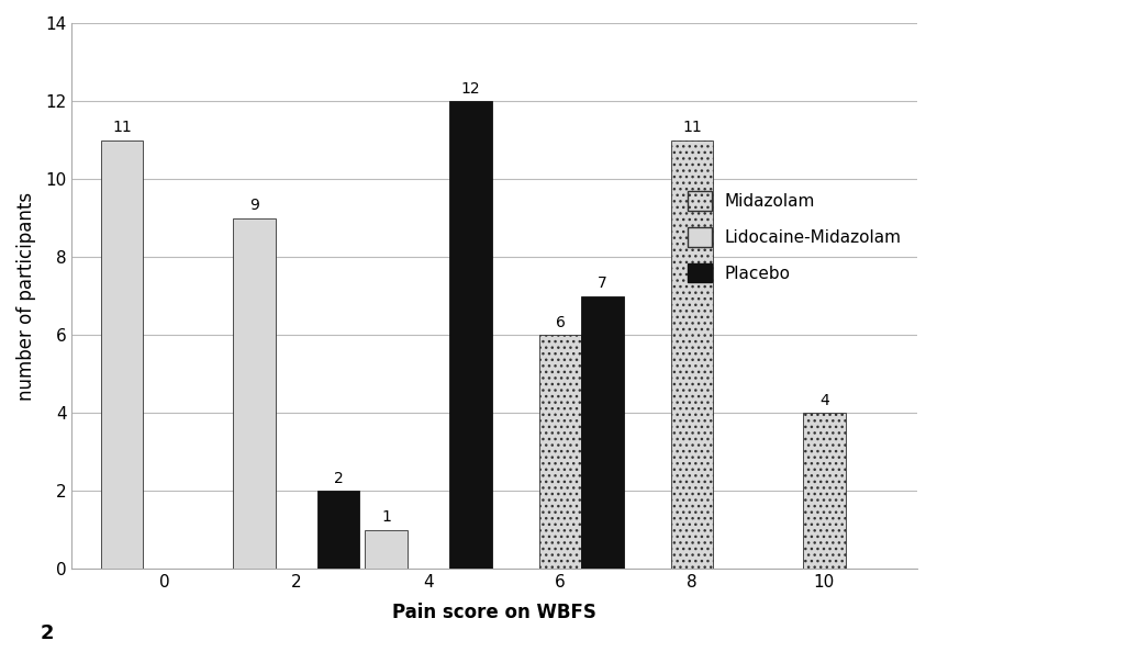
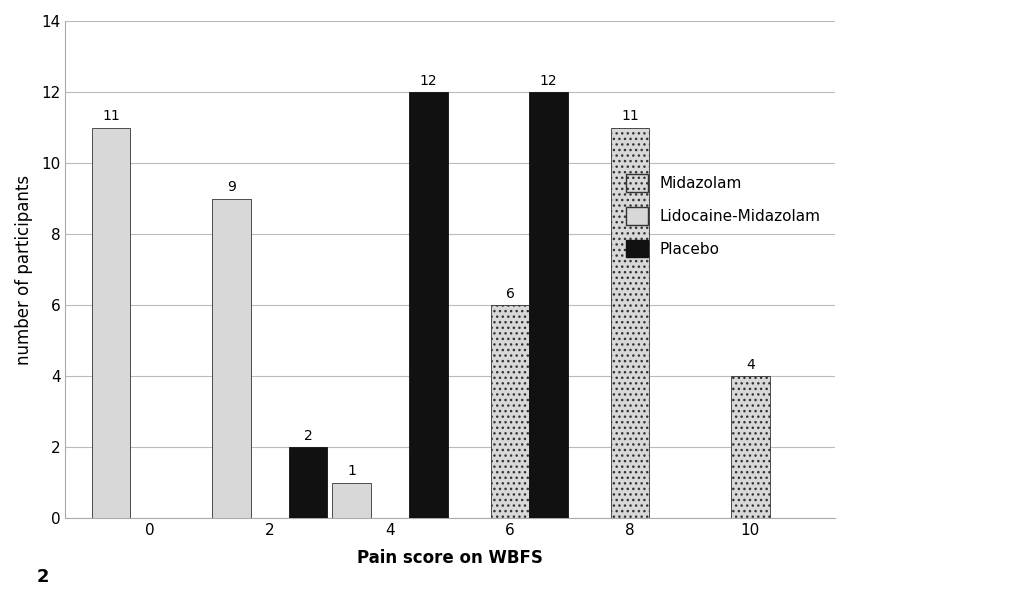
Placebo/6: 7 -> 12
